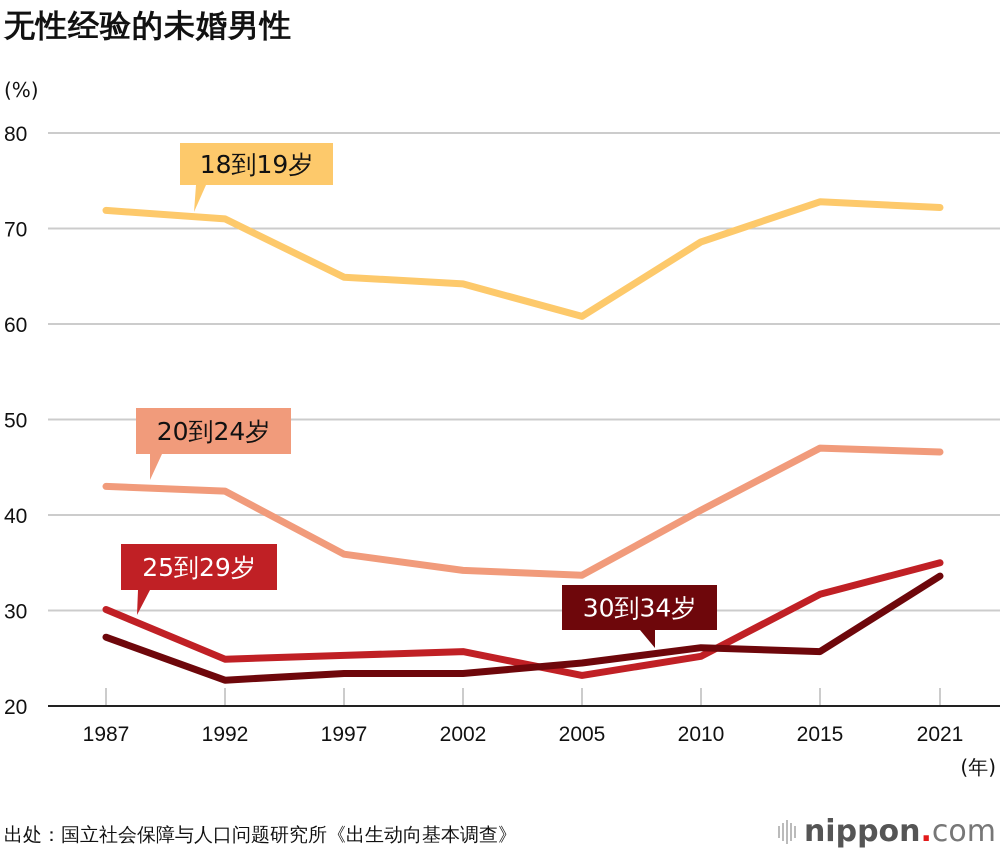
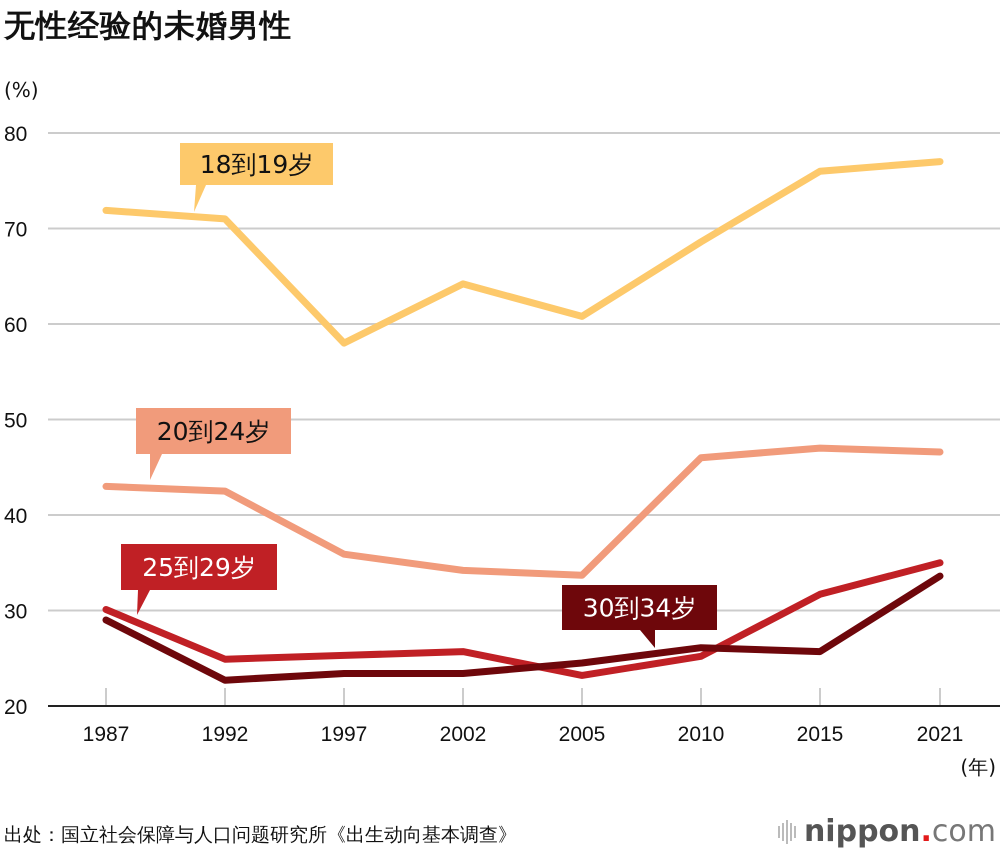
30到34岁/1987: 27 -> 29
18到19岁/1997: 65 -> 58
20到24岁/2010: 40 -> 46
18到19岁/2015: 73 -> 76
18到19岁/2021: 72 -> 77
